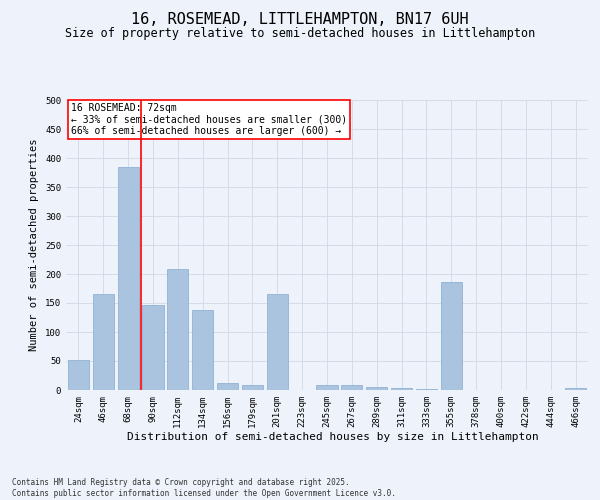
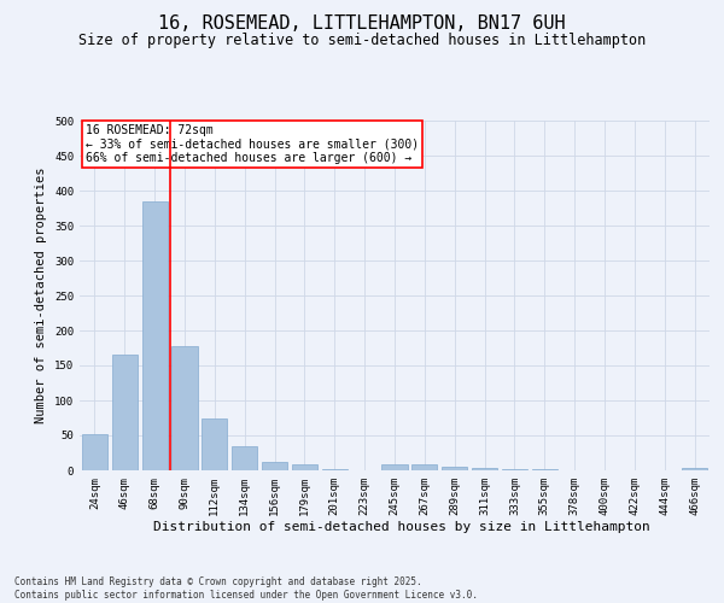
90sqm: 146 -> 178
112sqm: 208 -> 75
134sqm: 138 -> 34
201sqm: 166 -> 1
355sqm: 186 -> 2
